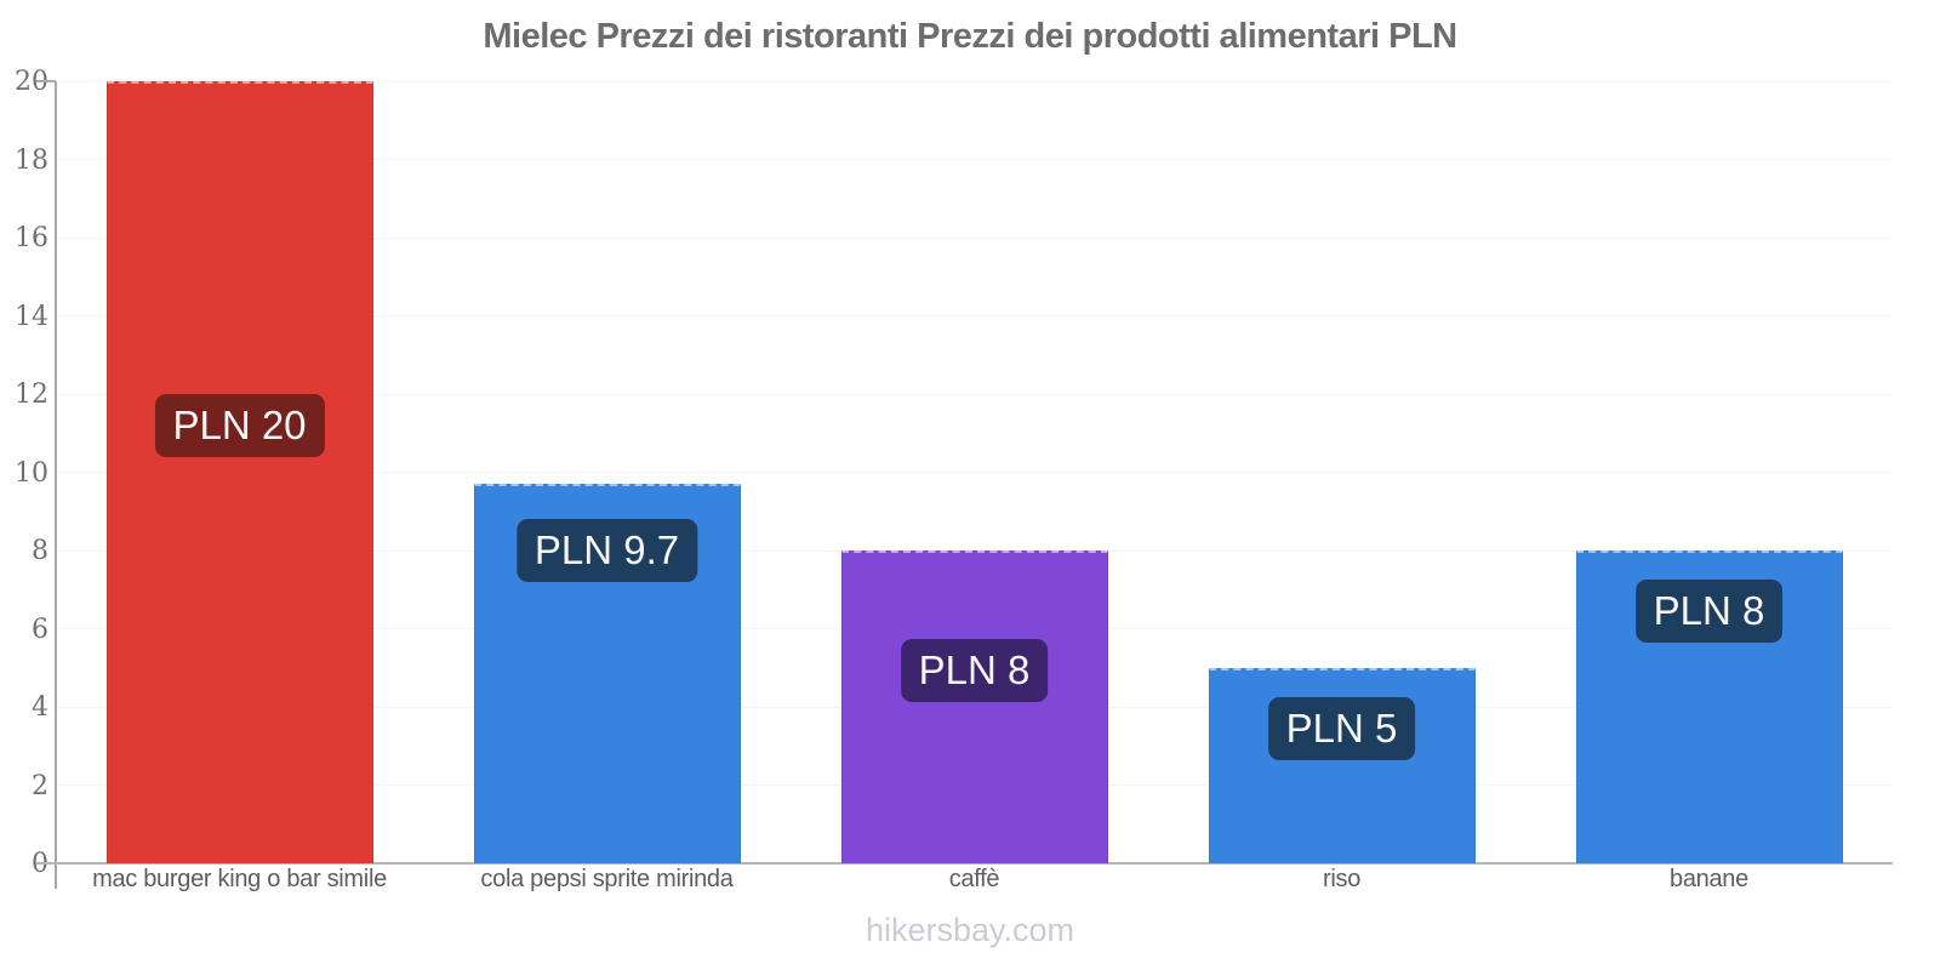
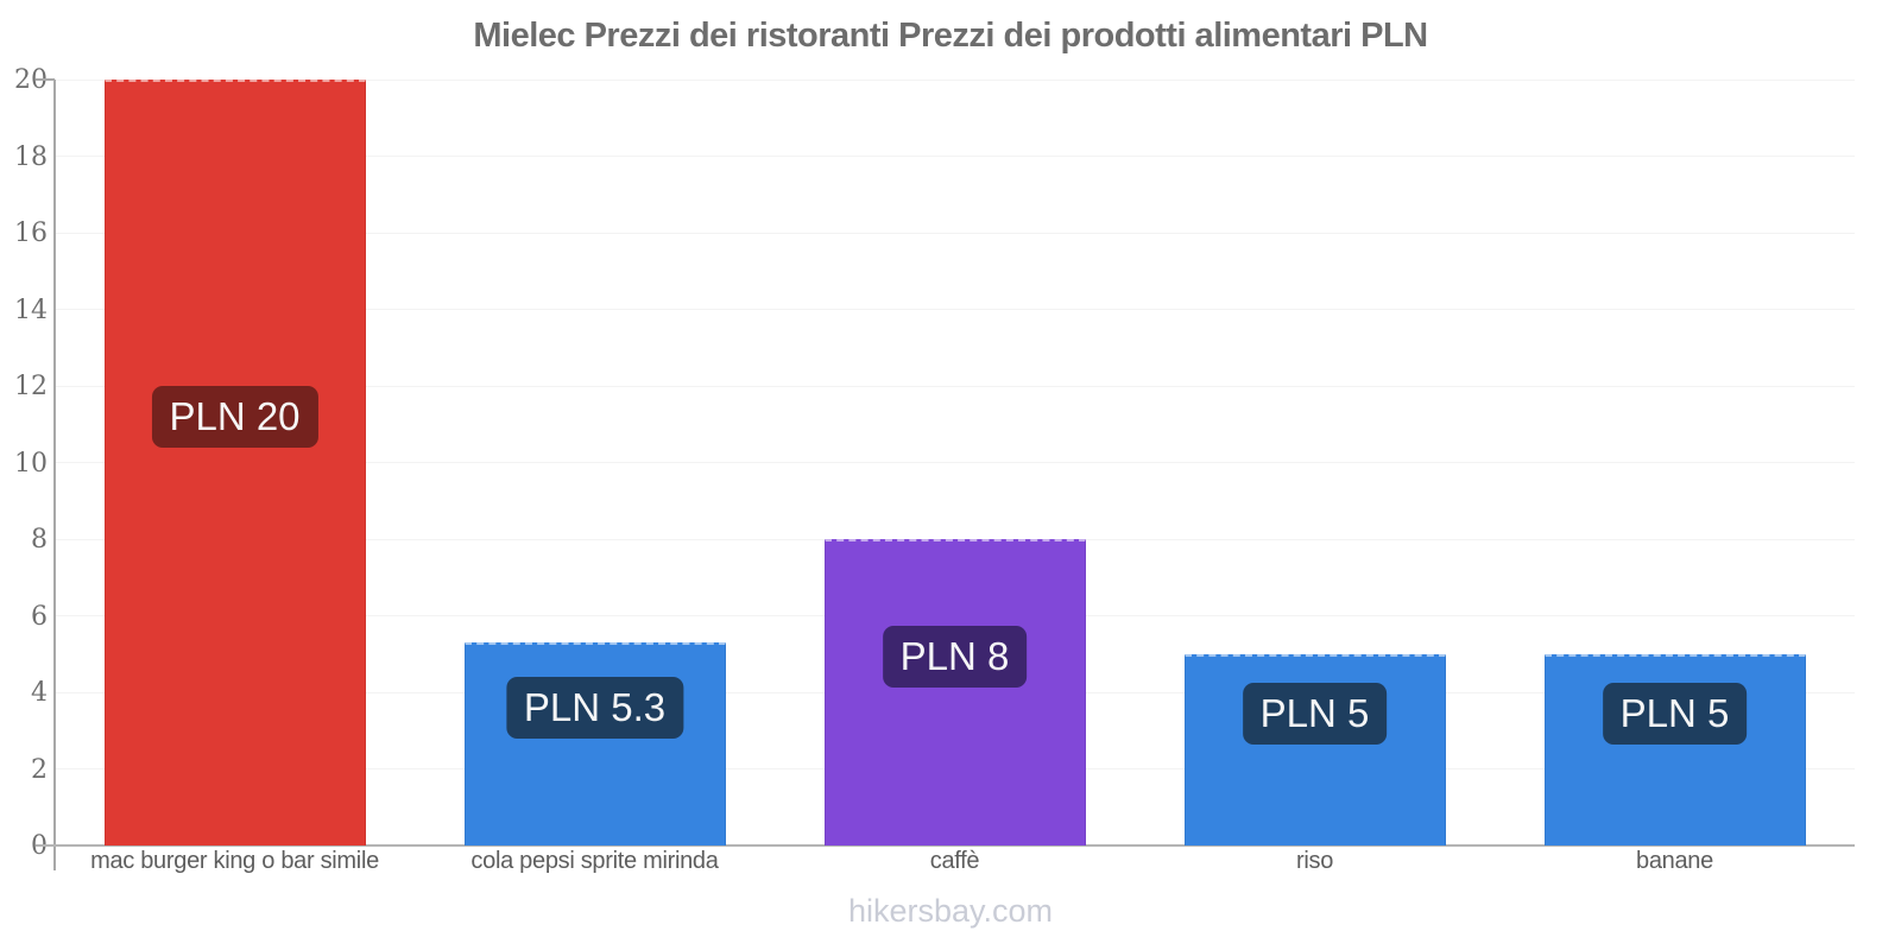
cola pepsi sprite mirinda: 9.7 -> 5.3
banane: 8 -> 5
